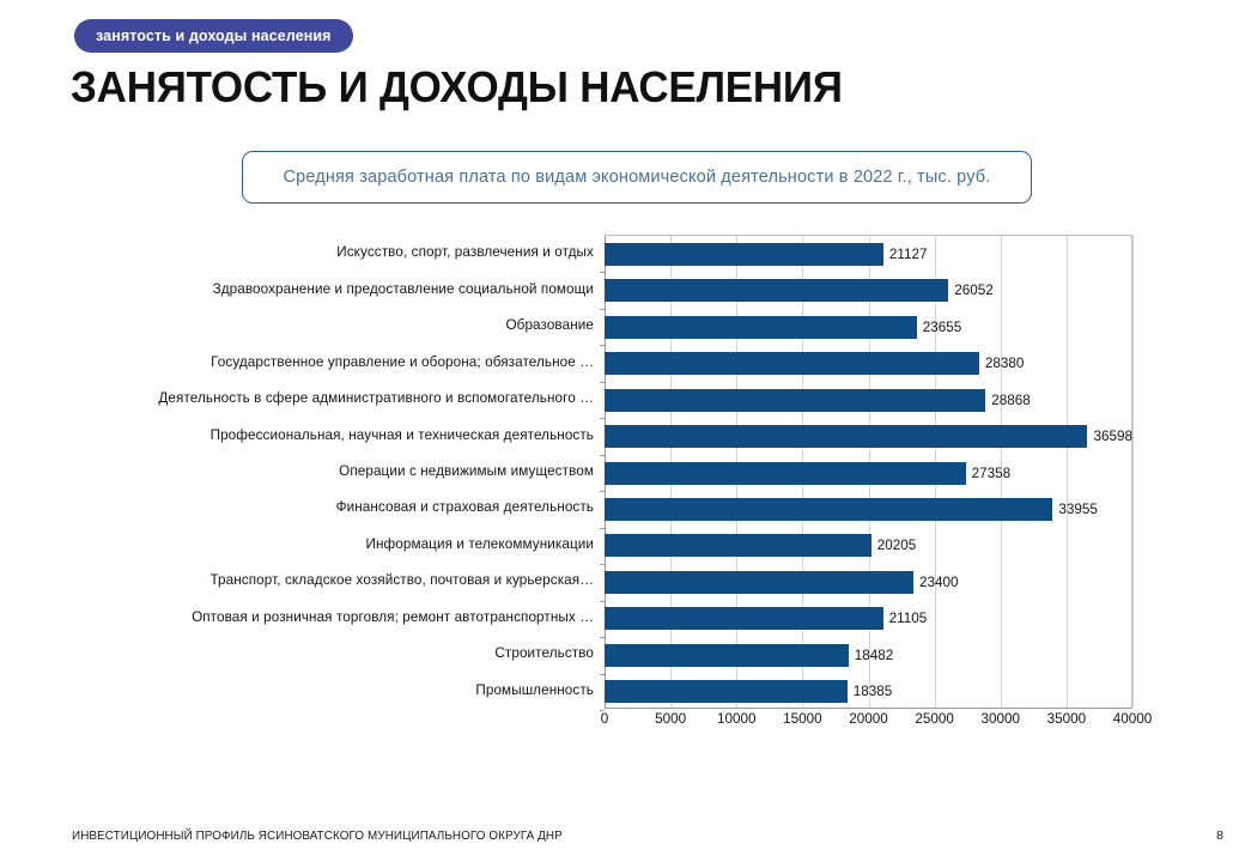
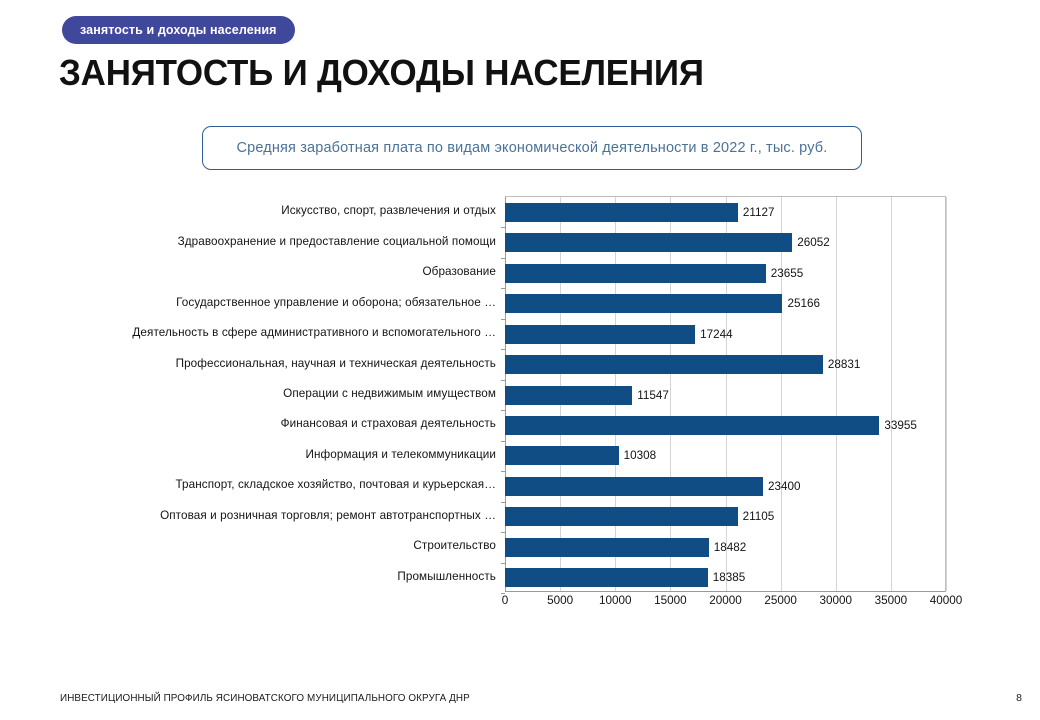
Государственное управление и оборона; обязательное …: 28380 -> 25166
Деятельность в сфере административного и вспомогательного …: 28868 -> 17244
Профессиональная, научная и техническая деятельность: 36598 -> 28831
Операции с недвижимым имуществом: 27358 -> 11547
Информация и телекоммуникации: 20205 -> 10308
